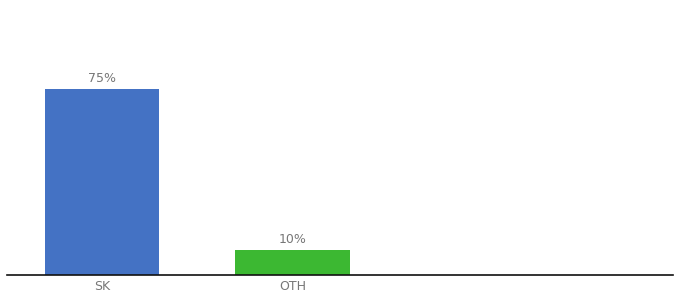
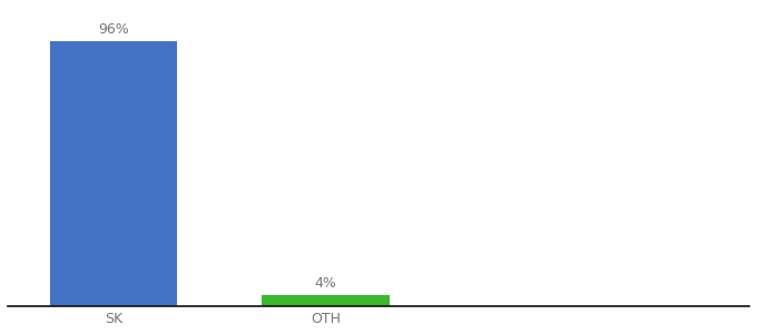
SK: 75% -> 96%
OTH: 10% -> 4%
